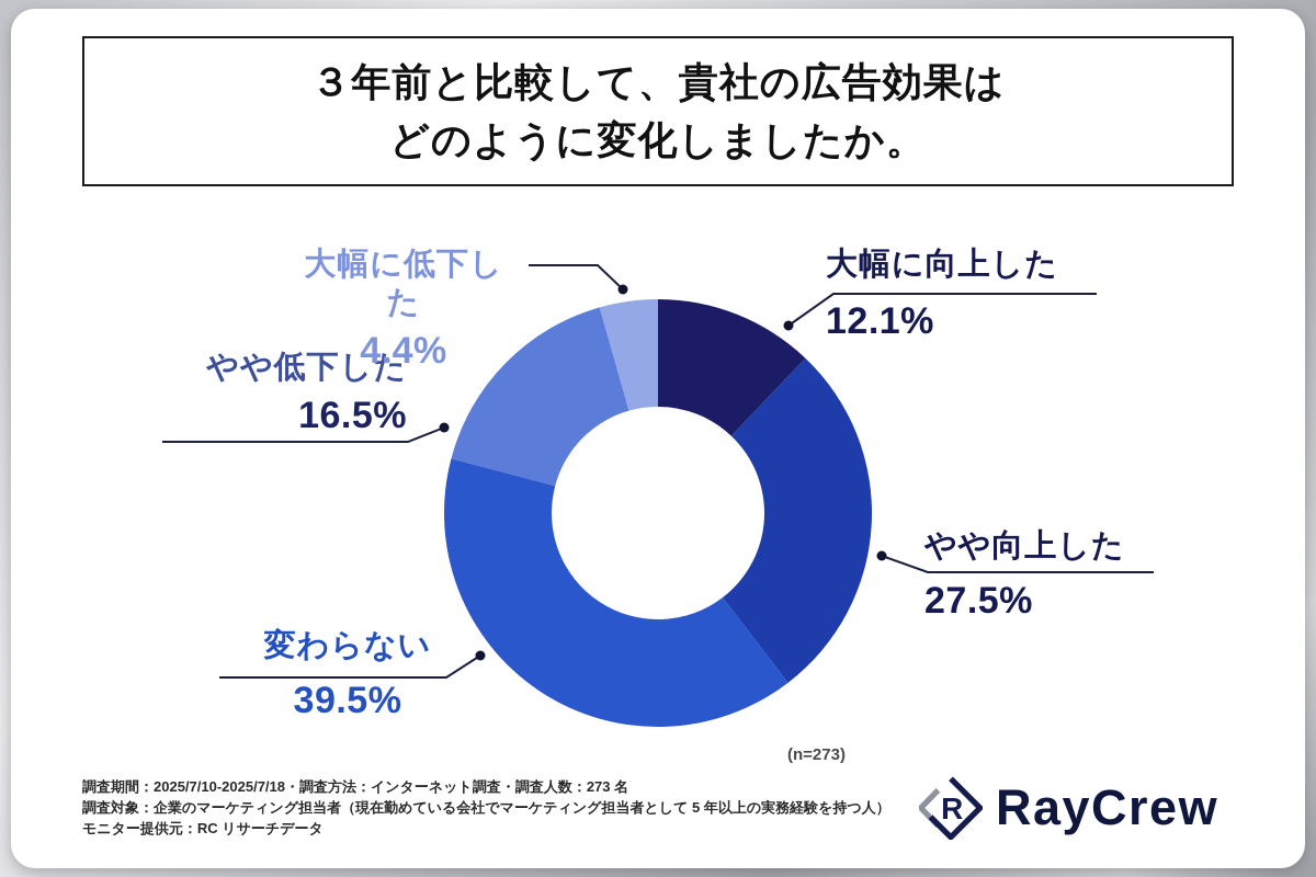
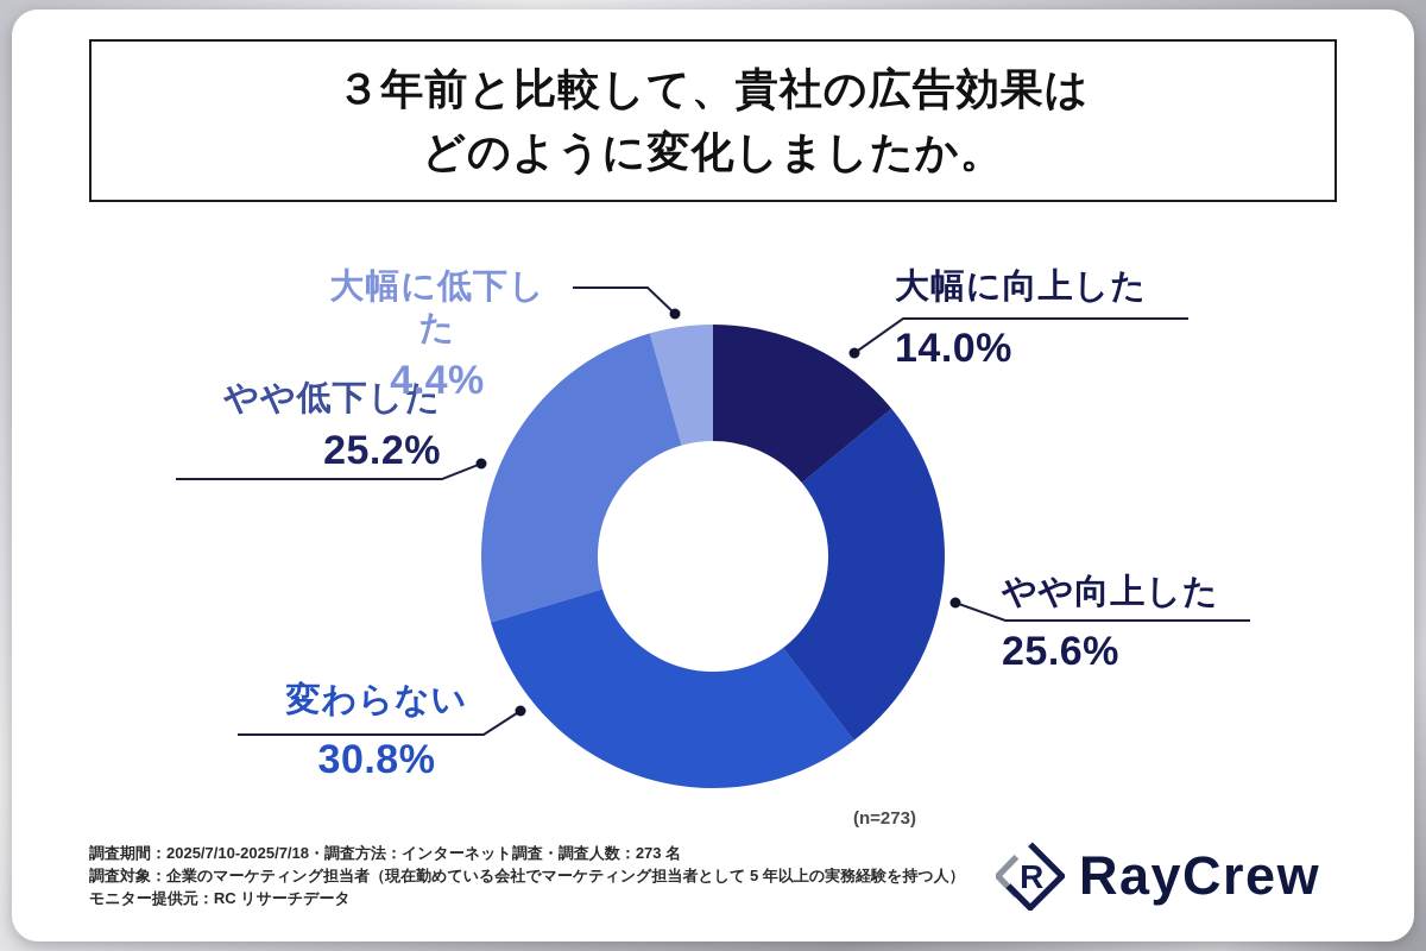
大幅に向上した: 12.1% -> 14.0%
やや向上した: 27.5% -> 25.6%
変わらない: 39.5% -> 30.8%
やや低下した: 16.5% -> 25.2%
